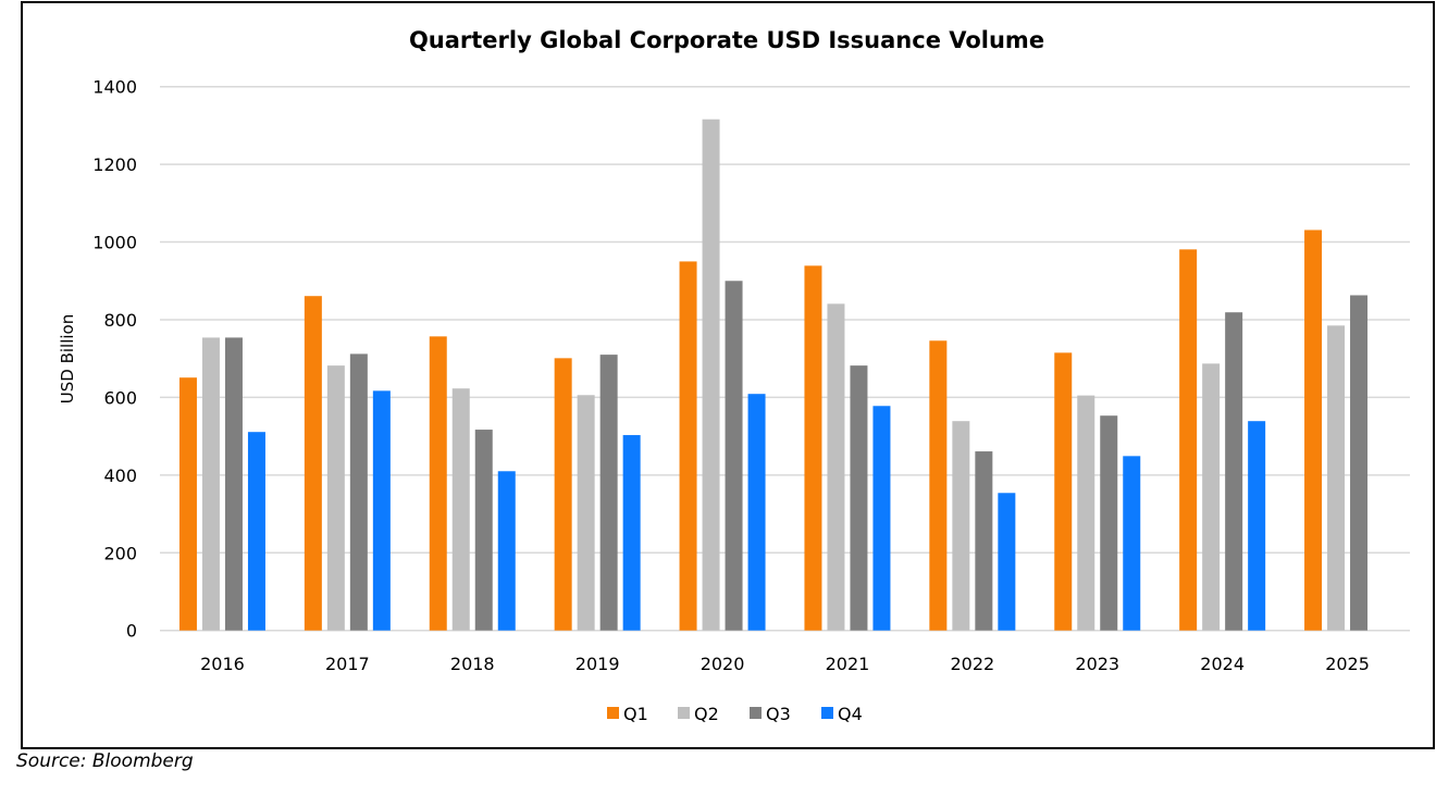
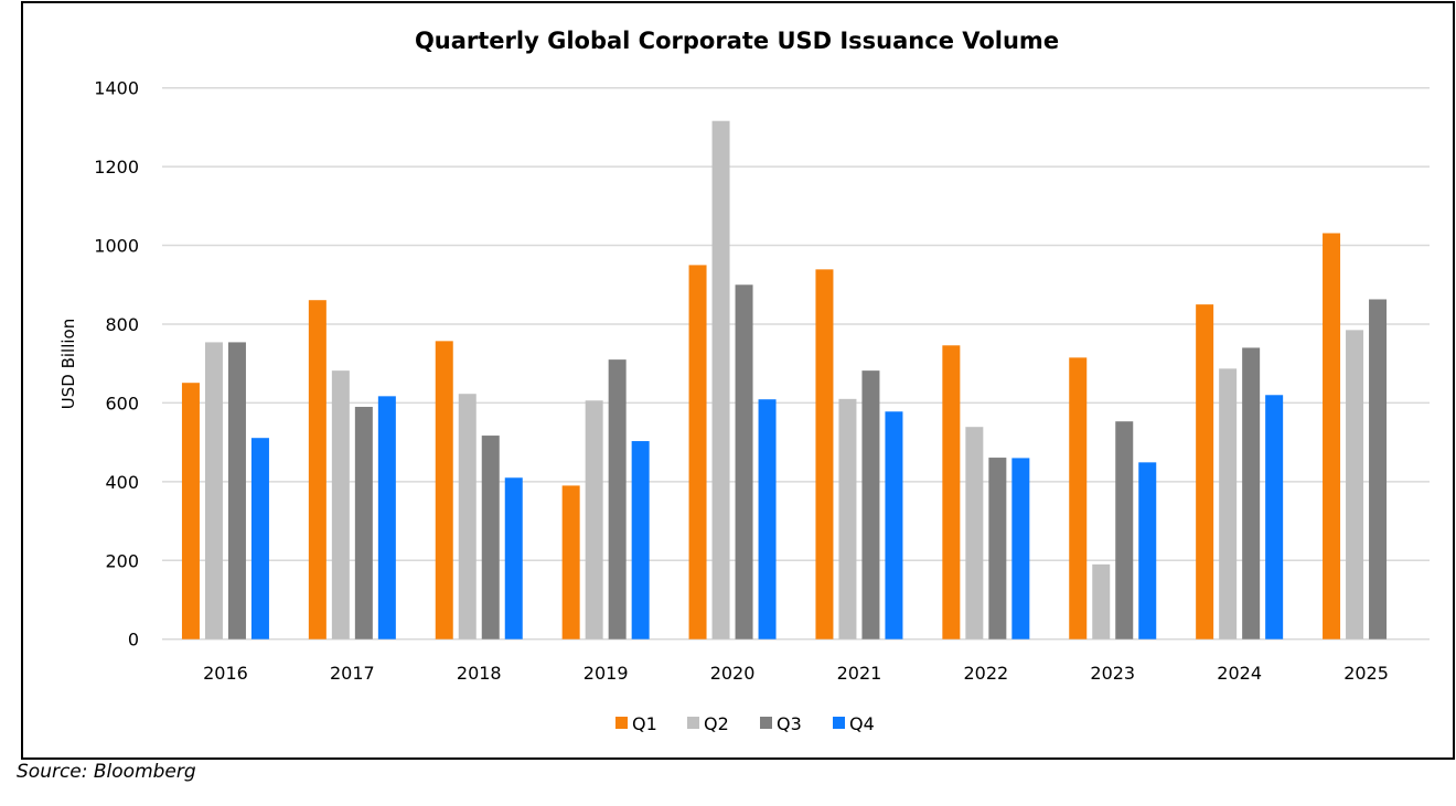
Q3/2017: 710 -> 590
Q1/2019: 700 -> 390
Q2/2021: 840 -> 610
Q4/2022: 350 -> 460
Q2/2023: 600 -> 190
Q1/2024: 980 -> 850
Q3/2024: 820 -> 740
Q4/2024: 540 -> 620
